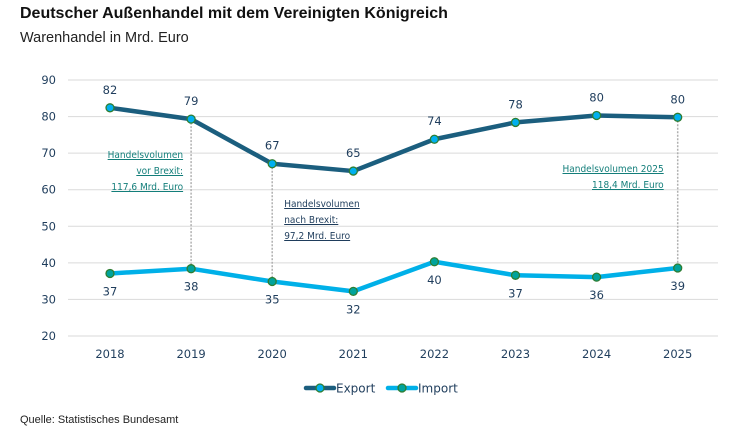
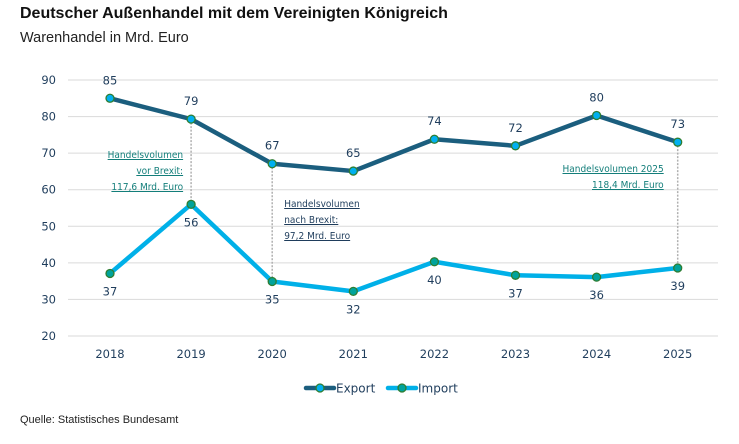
Export/2018: 82 -> 85
Import/2019: 38 -> 56
Export/2023: 78 -> 72
Export/2025: 80 -> 73
